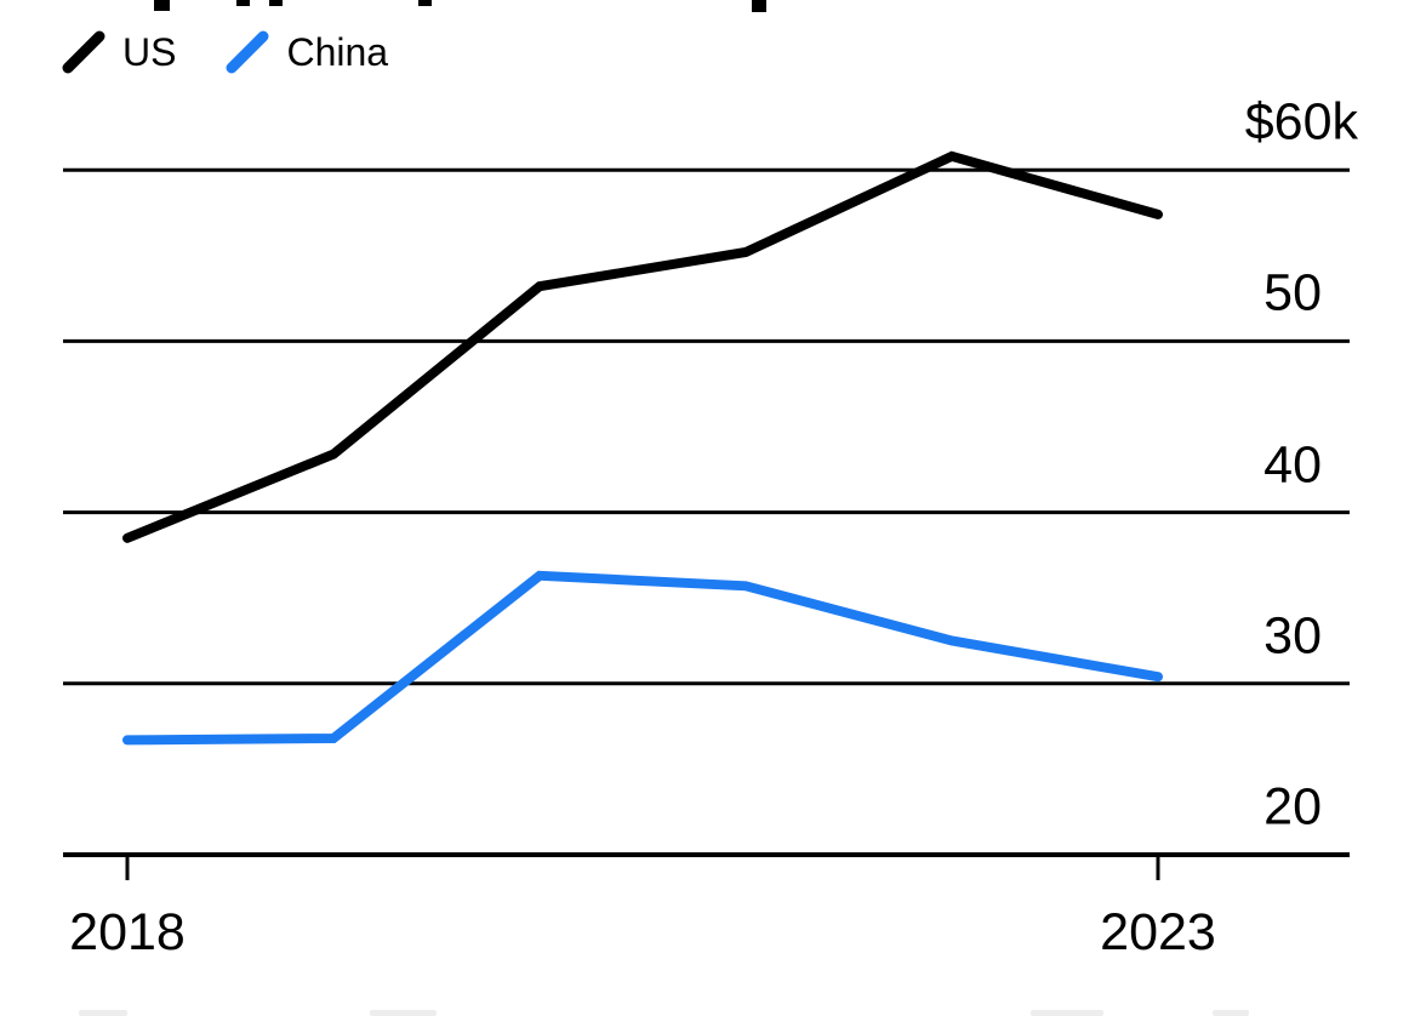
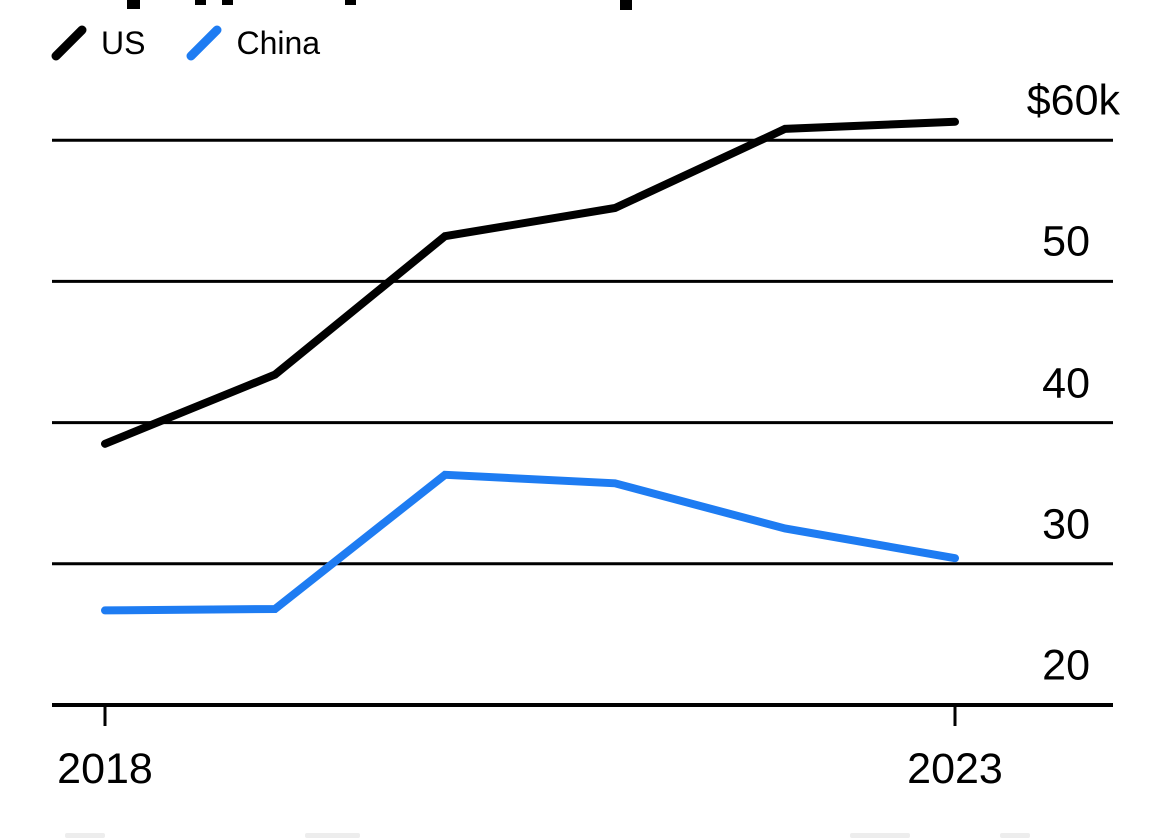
US/2023: 57.4 -> 61.3
